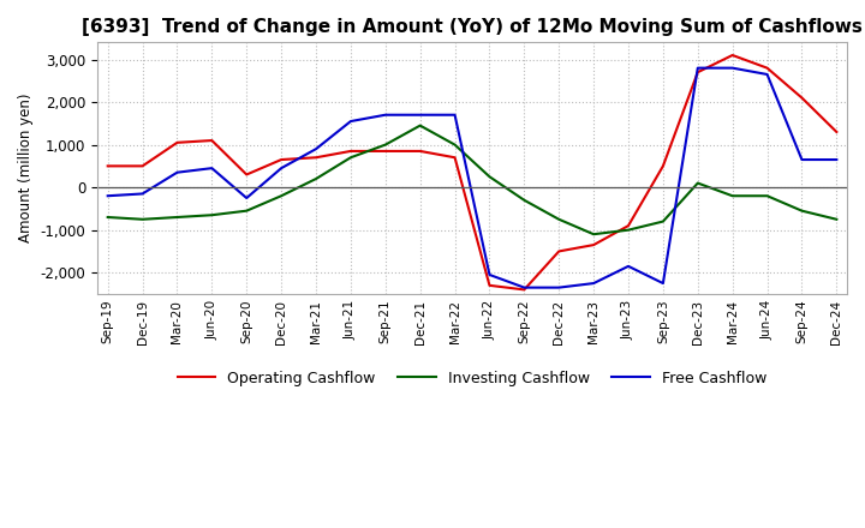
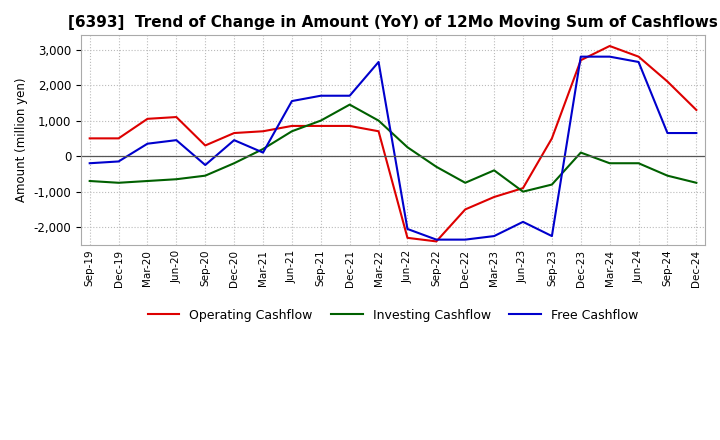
Free Cashflow/Mar-21: 900 -> 100
Free Cashflow/Mar-22: 1,700 -> 2,650
Operating Cashflow/Mar-23: -1,350 -> -1,150
Investing Cashflow/Mar-23: -1,100 -> -400
